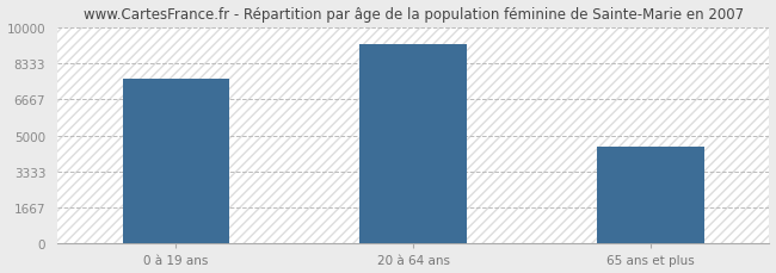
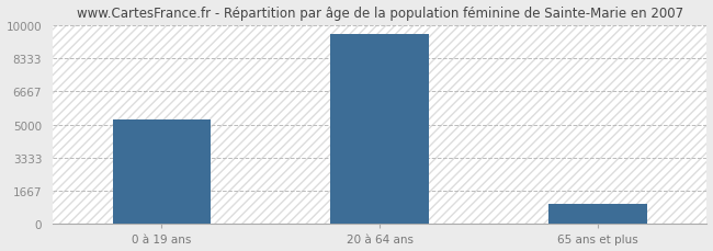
0 à 19 ans: 7600 -> 5300
20 à 64 ans: 9200 -> 9600
65 ans et plus: 4500 -> 1000
